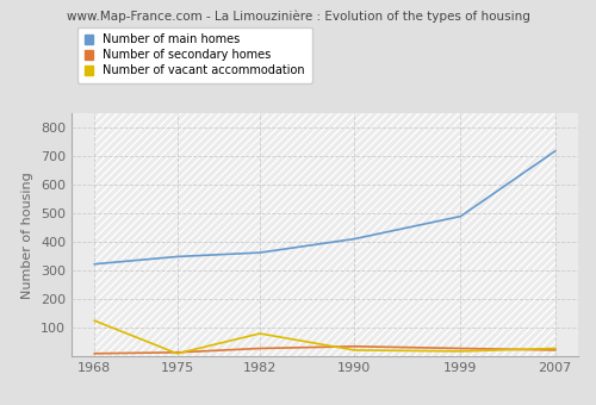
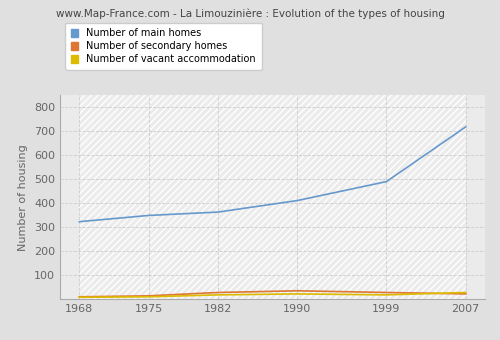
Number of vacant accommodation/1968: 125 -> 8
Number of vacant accommodation/1982: 80 -> 18
